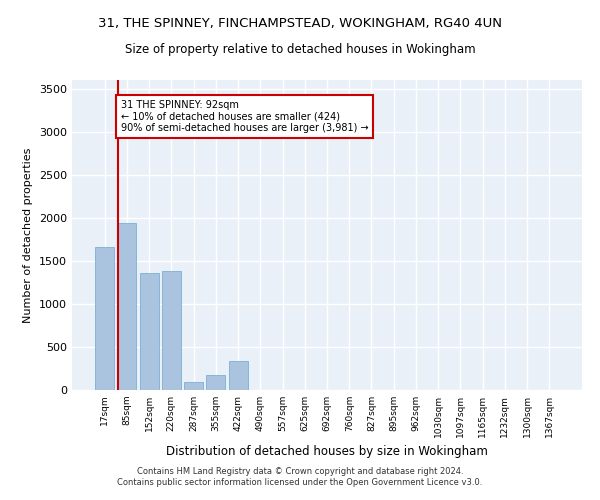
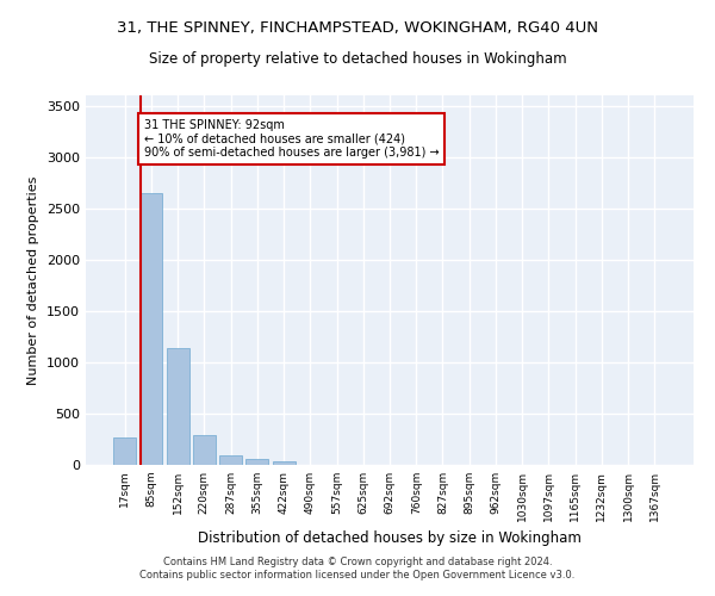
17sqm: 1660 -> 270
85sqm: 1940 -> 2650
152sqm: 1360 -> 1140
220sqm: 1380 -> 280
355sqm: 180 -> 60
422sqm: 340 -> 40
